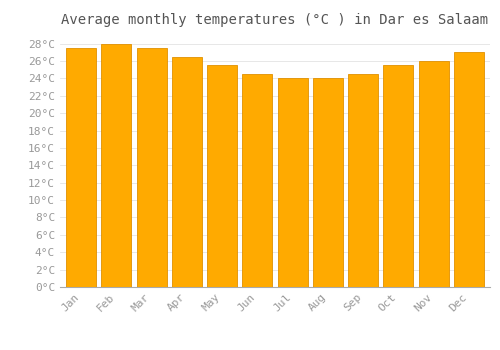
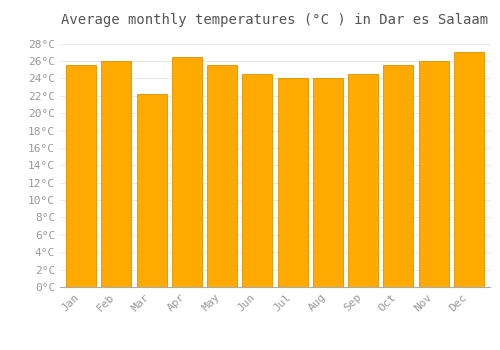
Jan: 27.5°C -> 25.6°C
Feb: 28.0°C -> 26.0°C
Mar: 27.5°C -> 22.2°C
